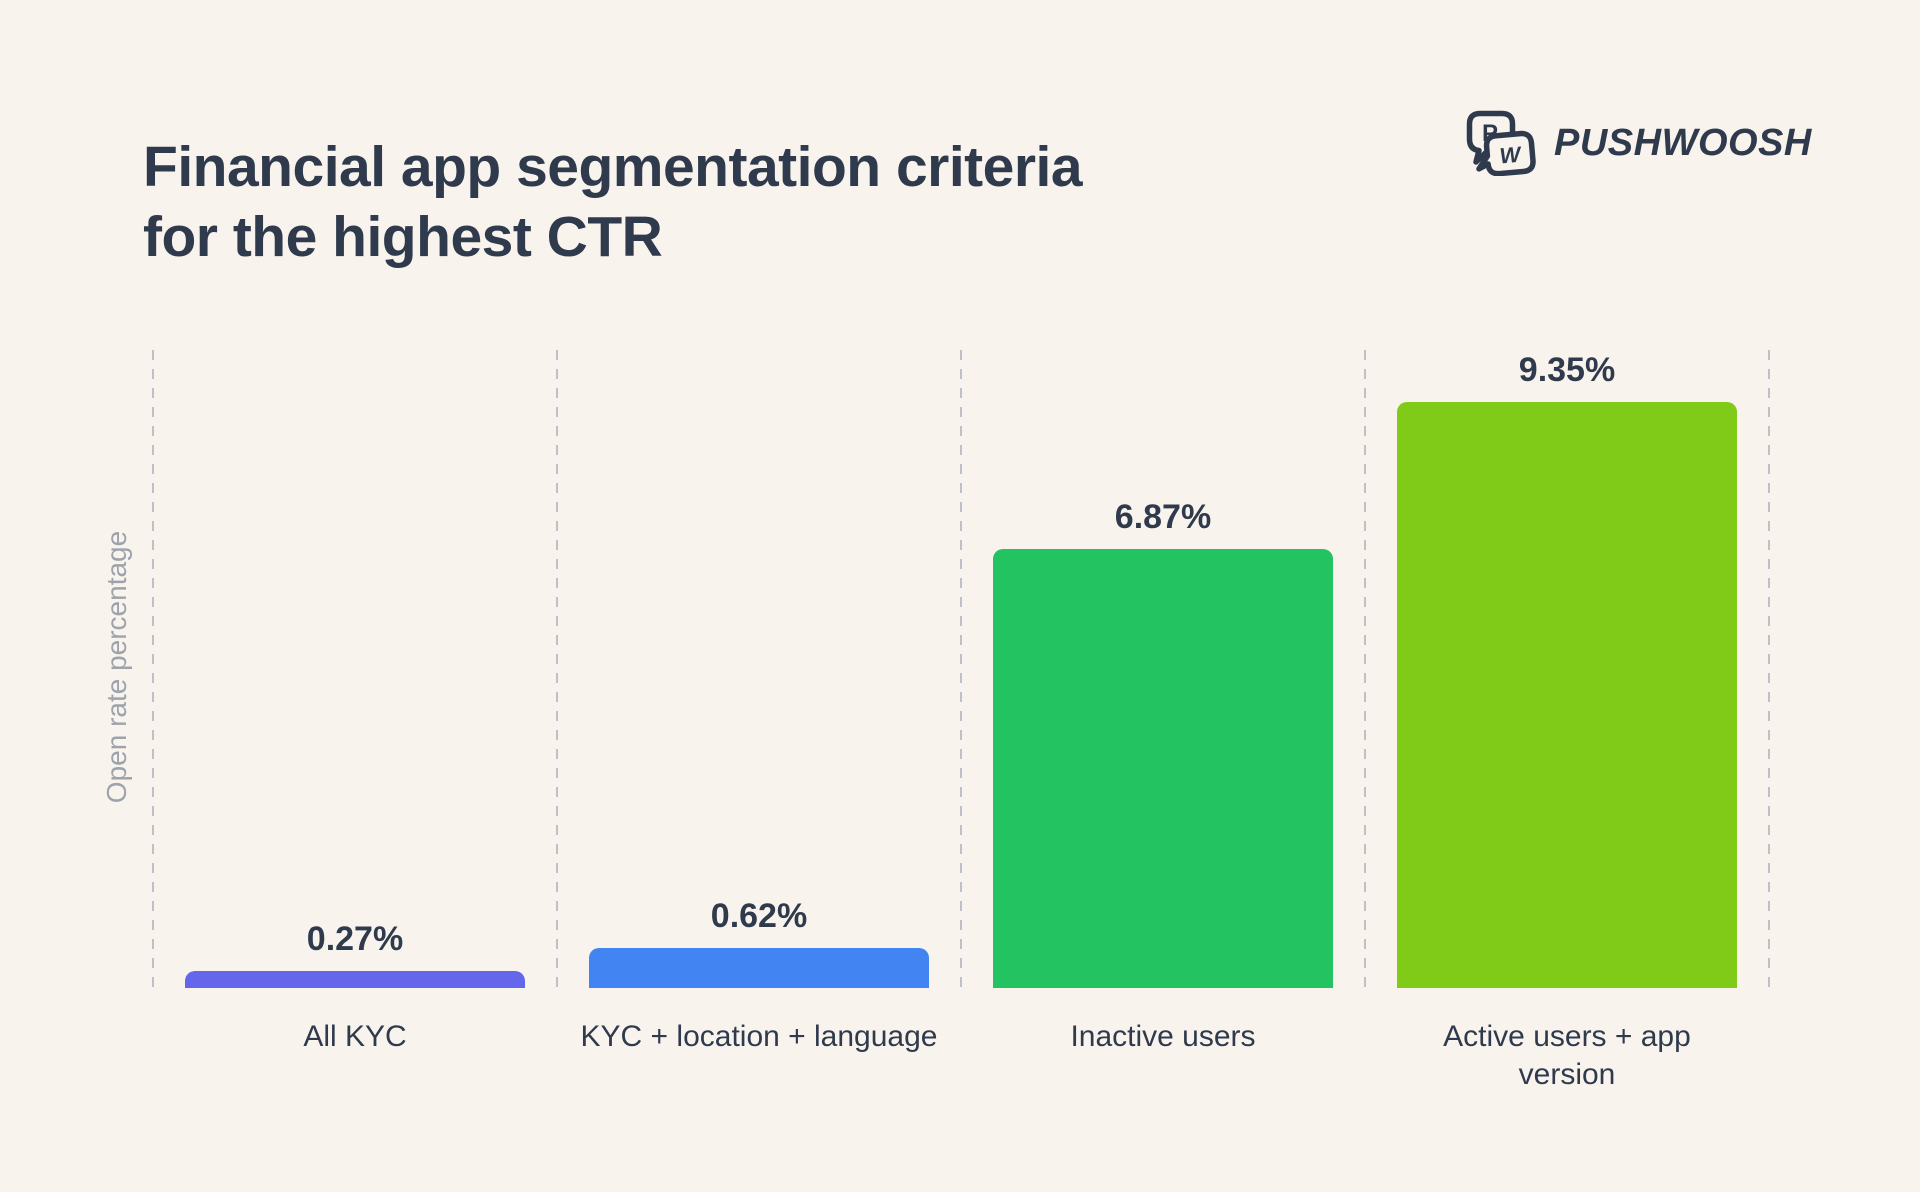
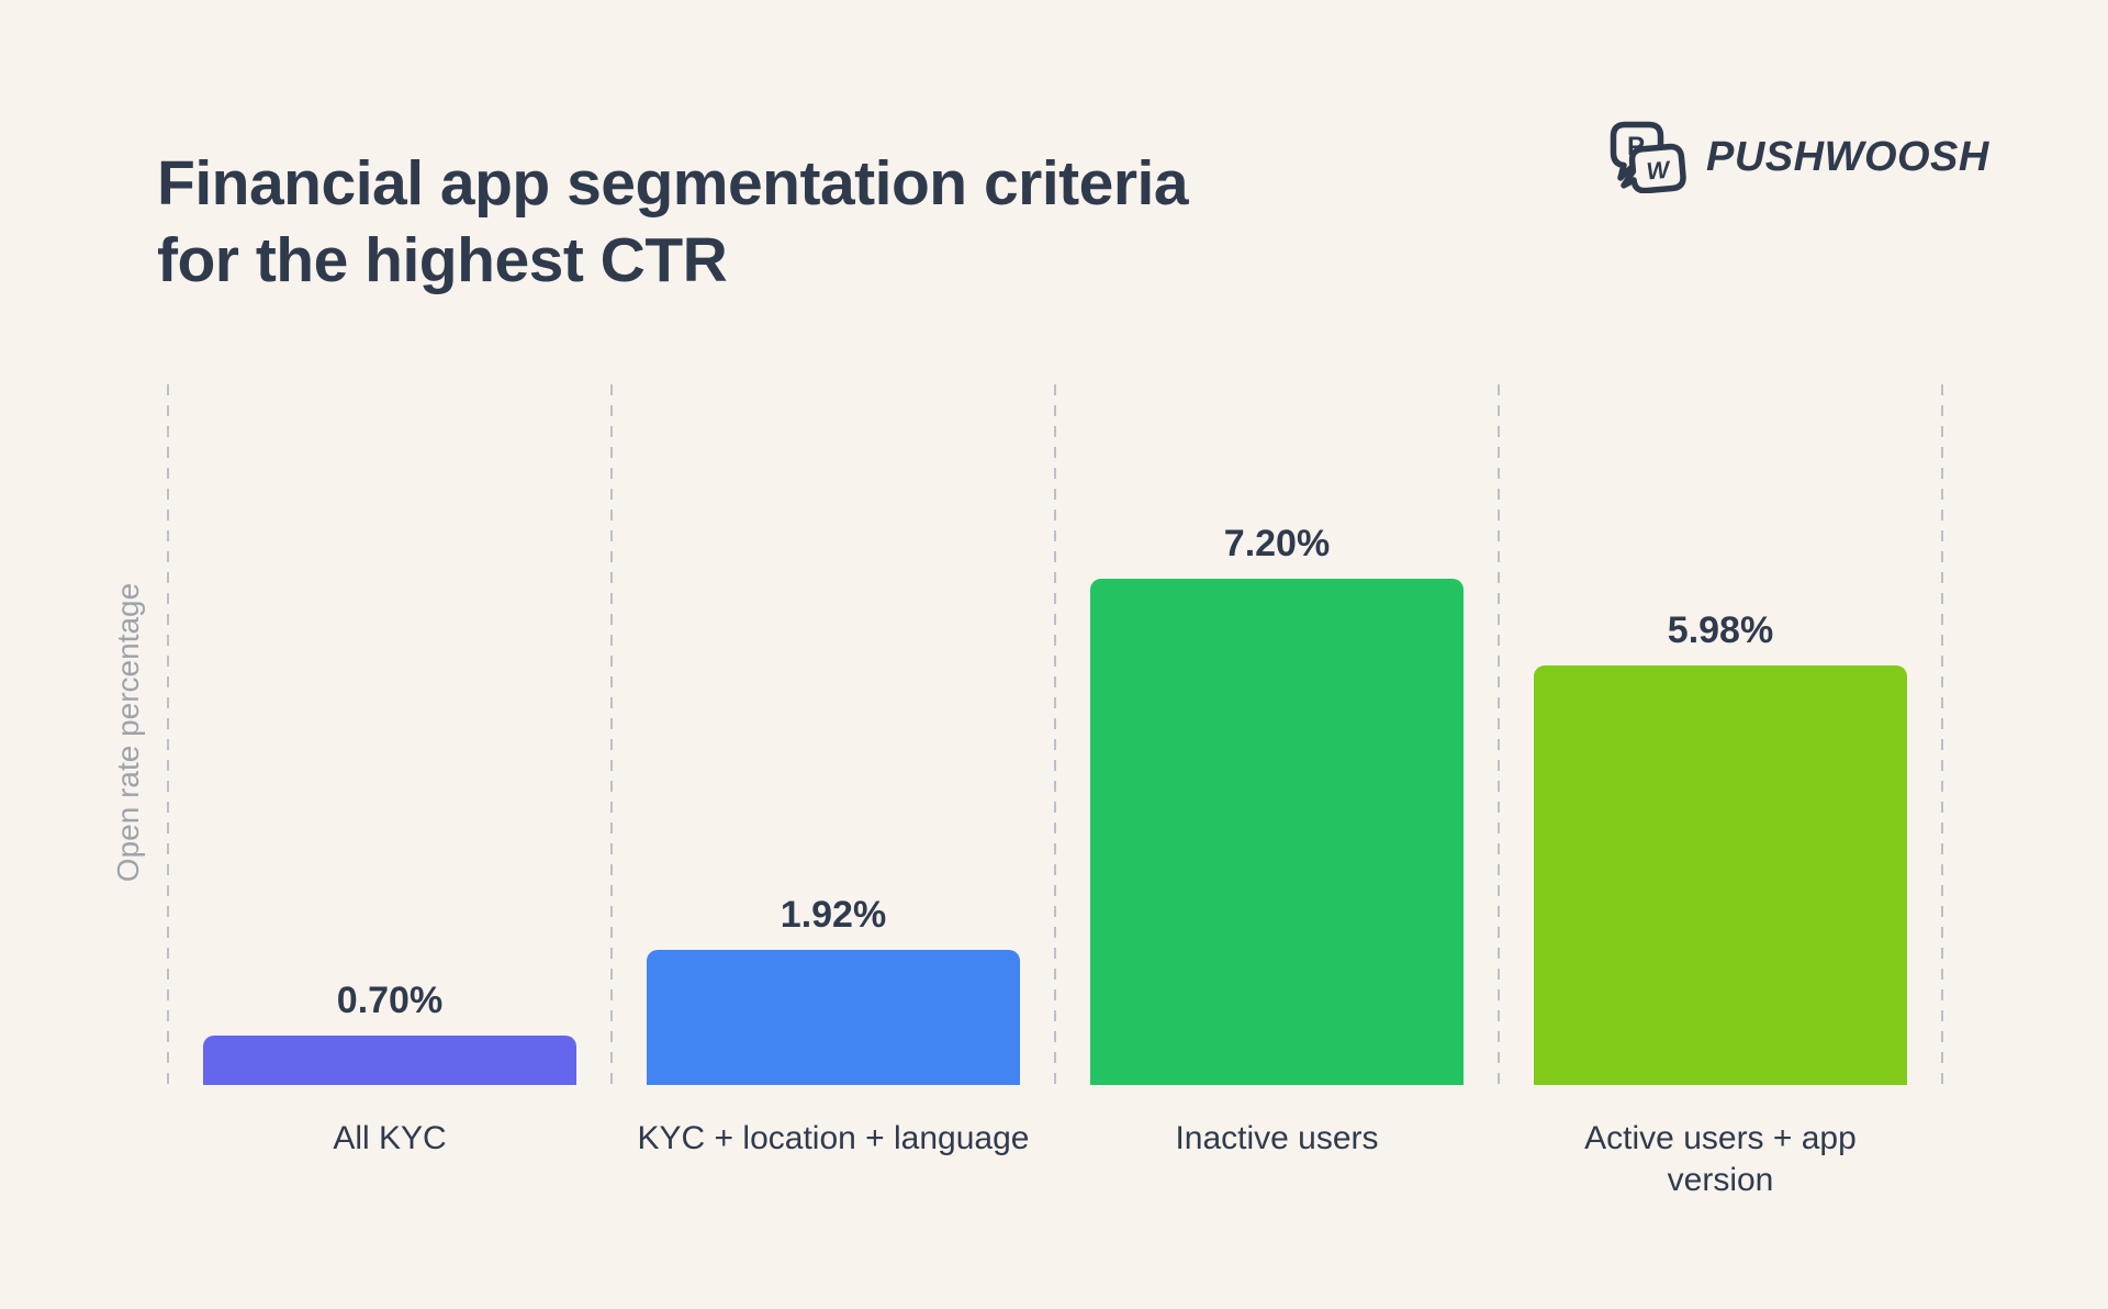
All KYC: 0.27% -> 0.70%
KYC + location + language: 0.62% -> 1.92%
Inactive users: 6.87% -> 7.20%
Active users + app version: 9.35% -> 5.98%
